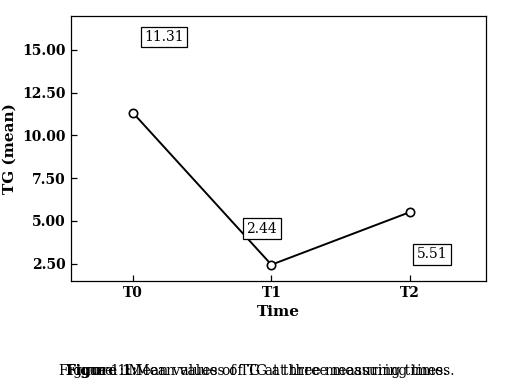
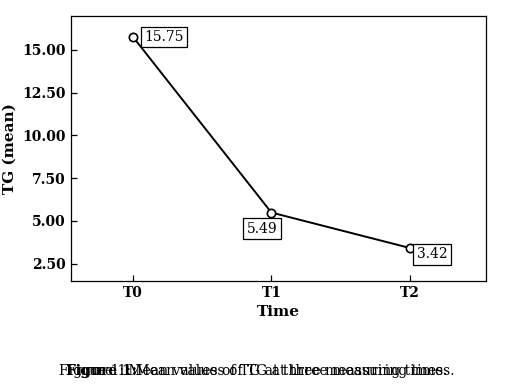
T0: 11.31 -> 15.75
T1: 2.44 -> 5.49
T2: 5.51 -> 3.42
